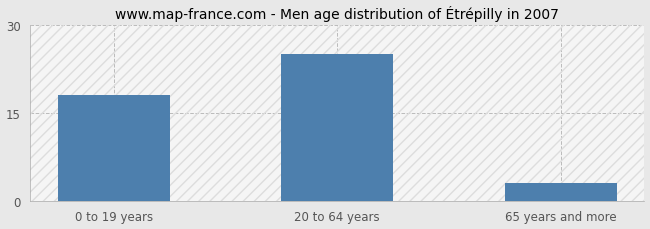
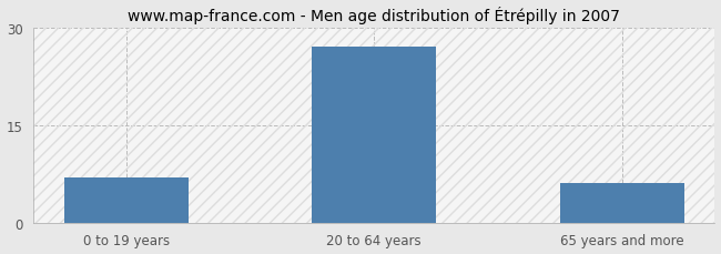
0 to 19 years: 18 -> 7
20 to 64 years: 25 -> 27
65 years and more: 3 -> 6
